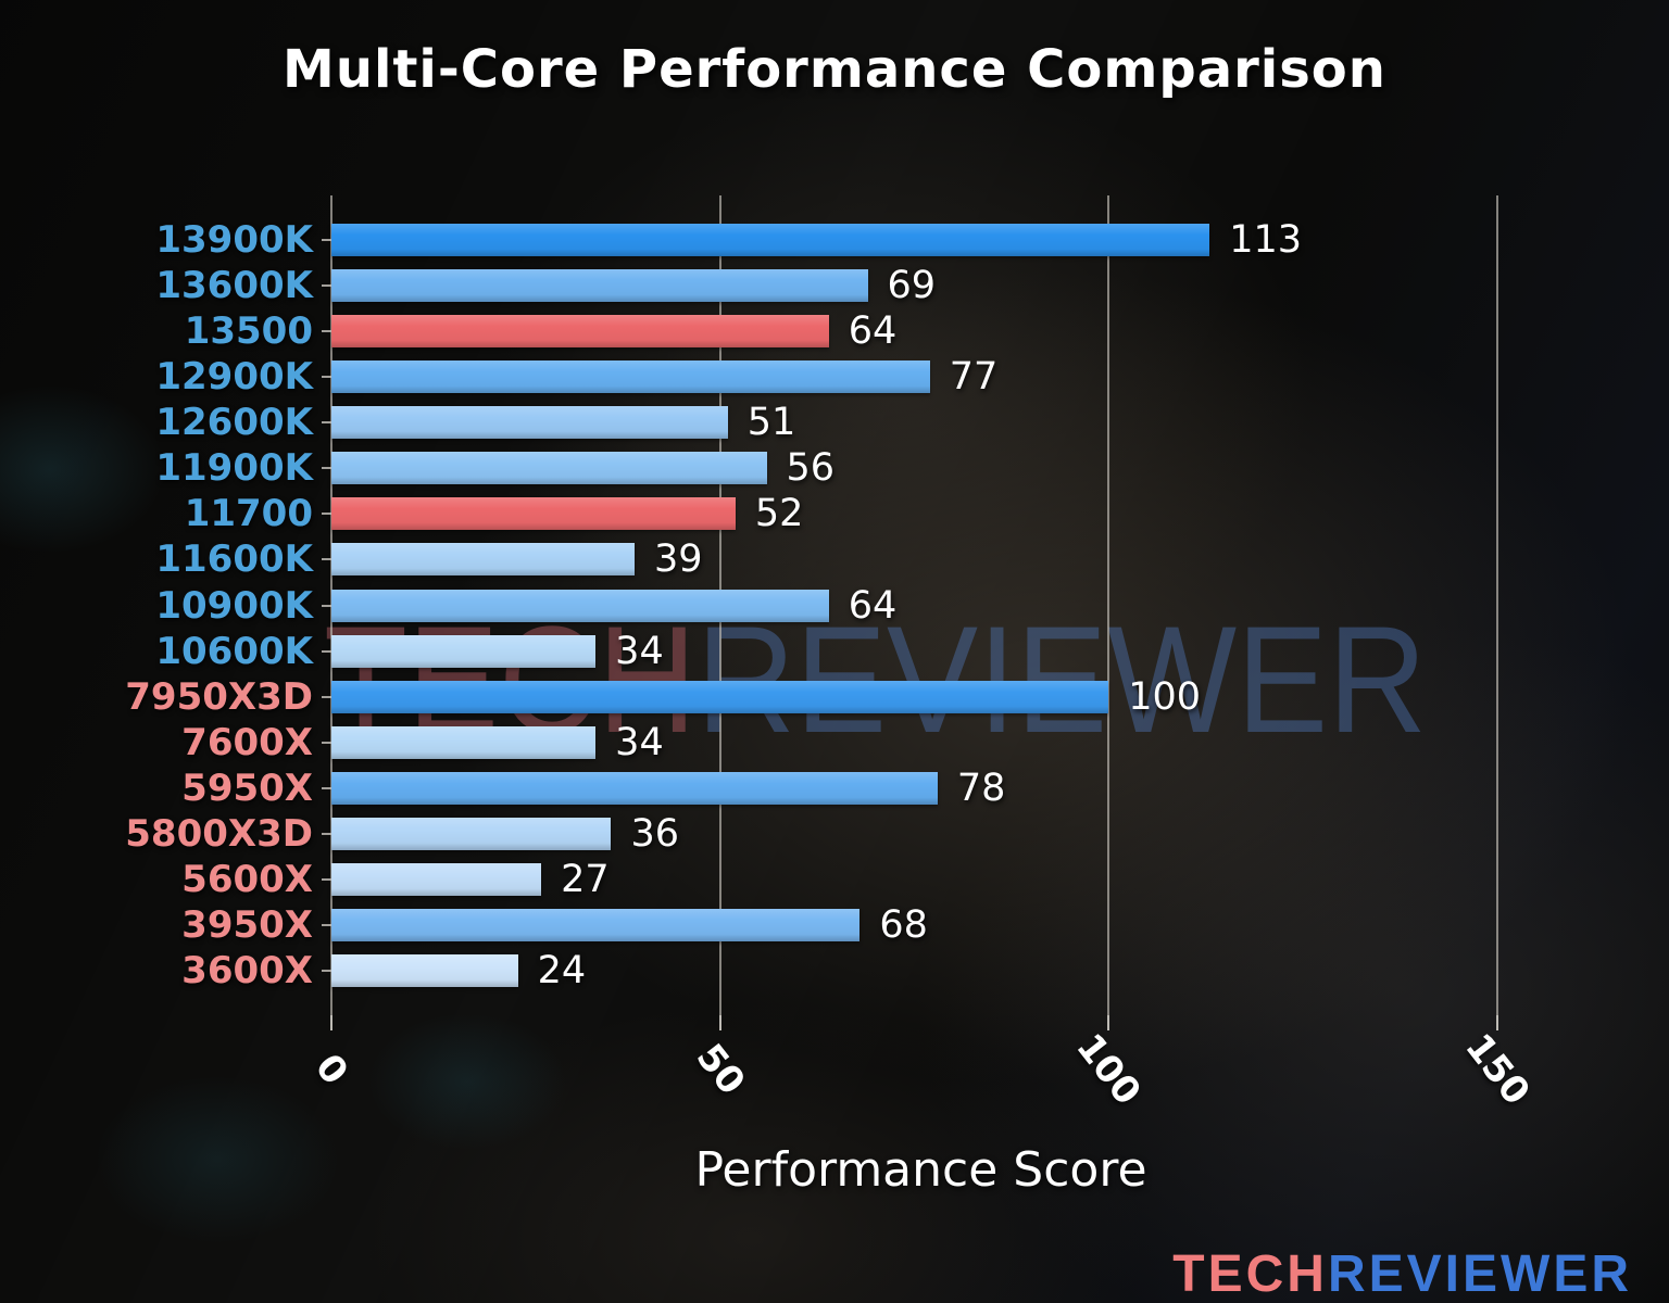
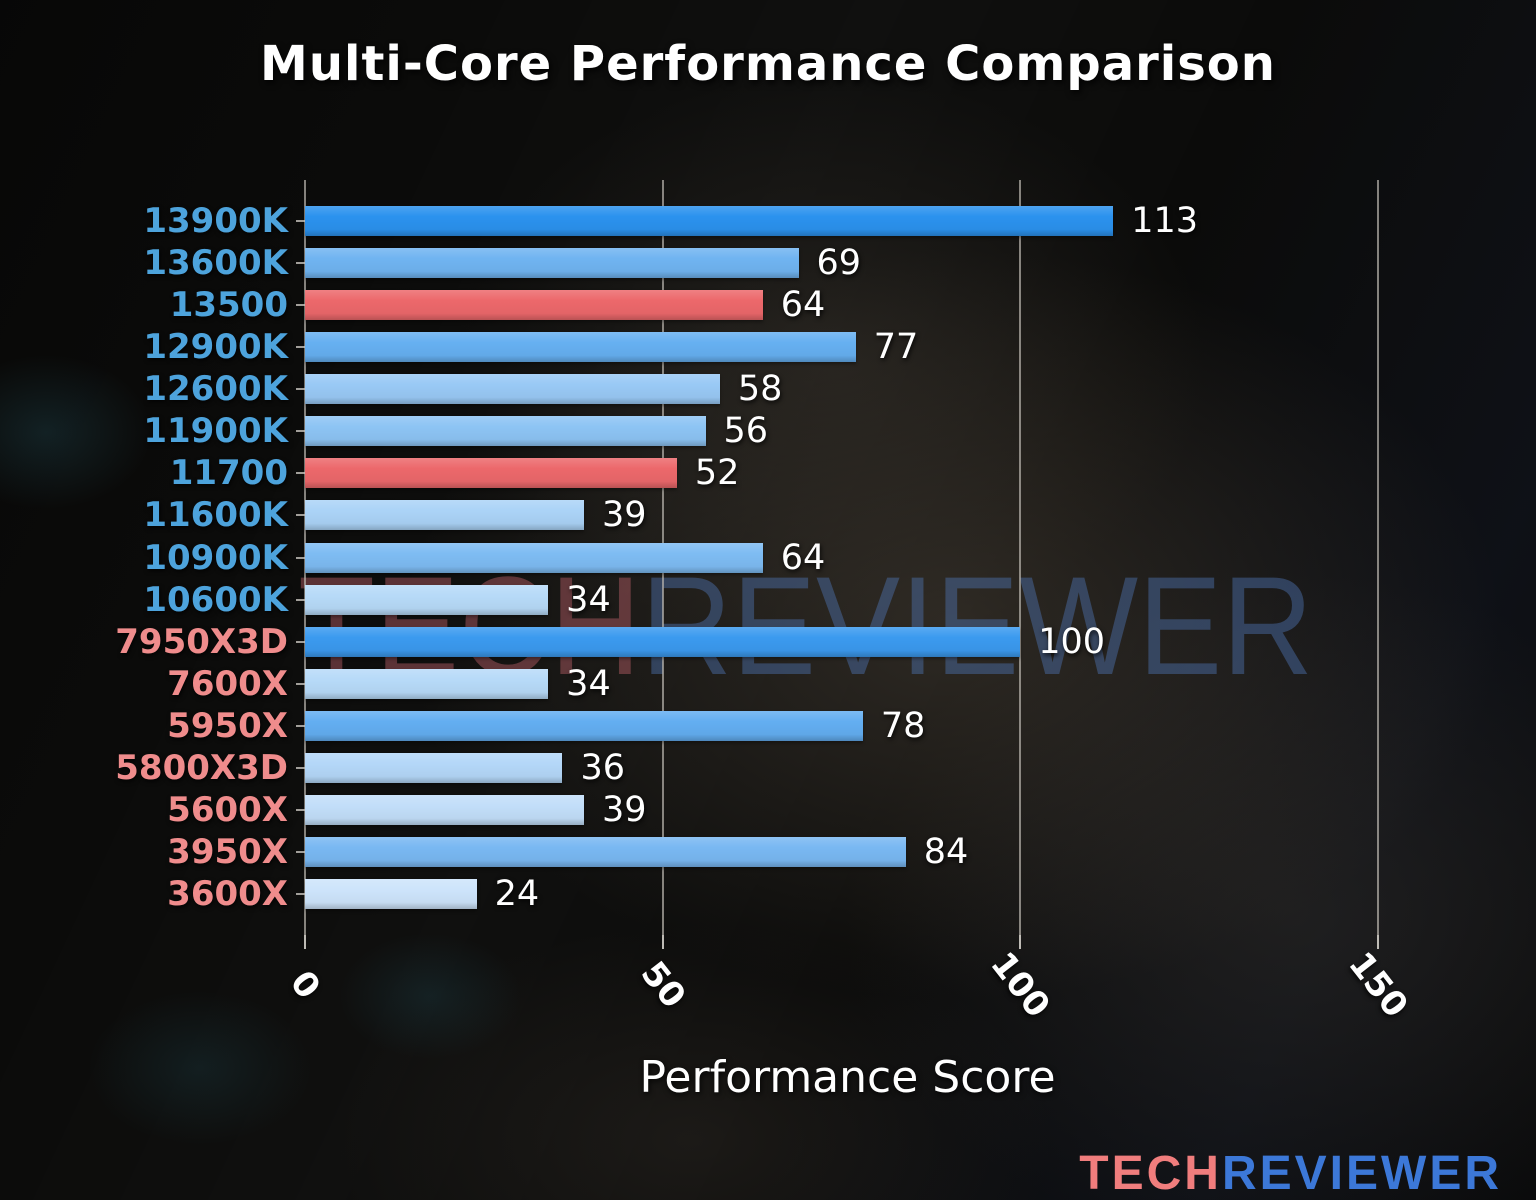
12600K: 51 -> 58
5600X: 27 -> 39
3950X: 68 -> 84
